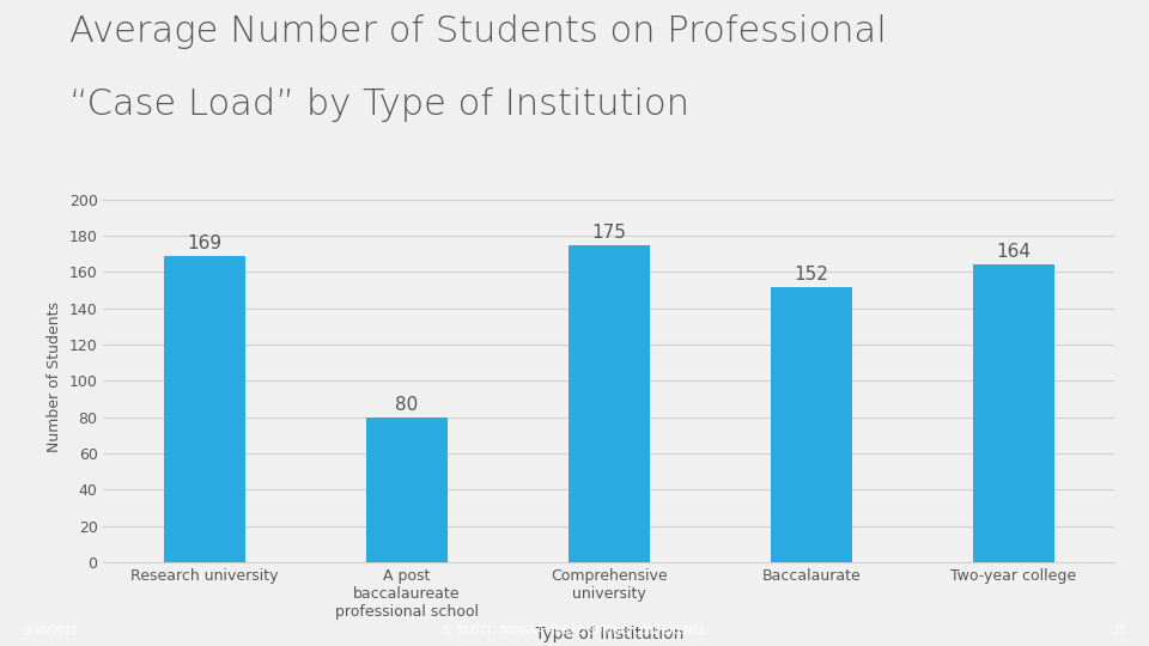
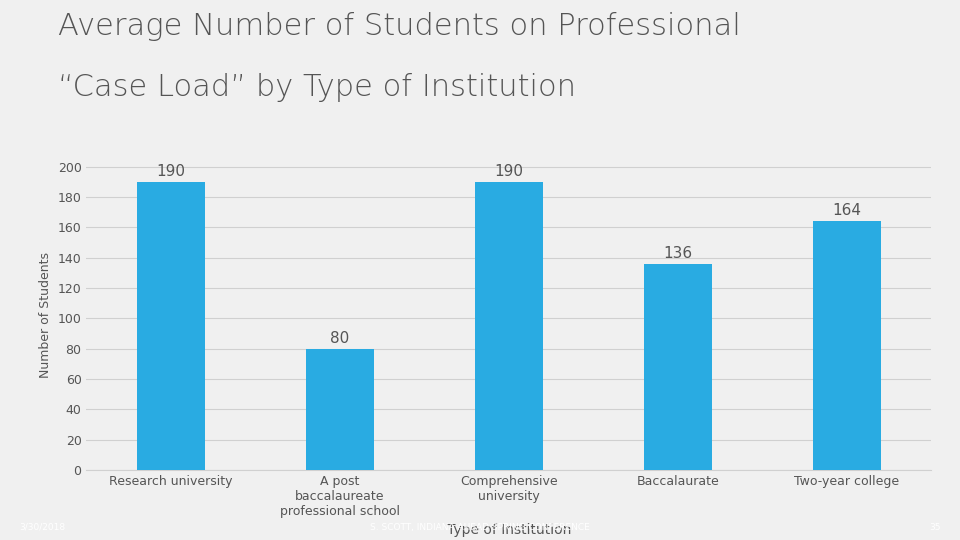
Research university: 169 -> 190
Comprehensive university: 175 -> 190
Baccalaurate: 152 -> 136
